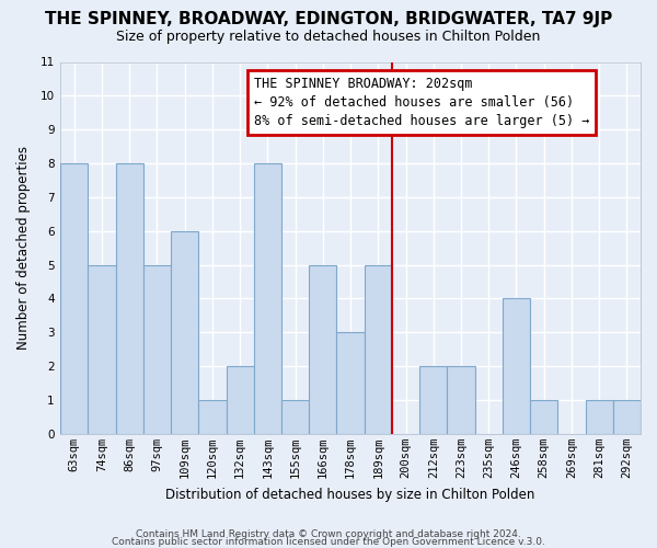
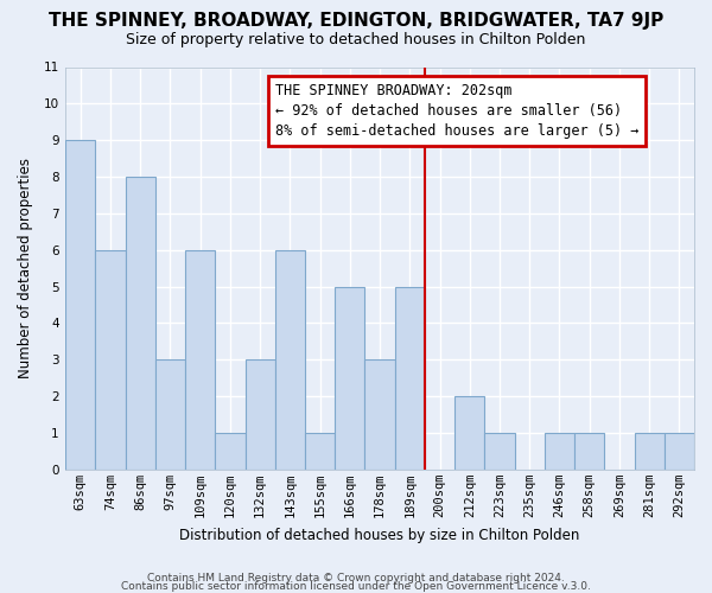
63sqm: 8 -> 9
74sqm: 5 -> 6
97sqm: 5 -> 3
132sqm: 2 -> 3
143sqm: 8 -> 6
223sqm: 2 -> 1
246sqm: 4 -> 1
